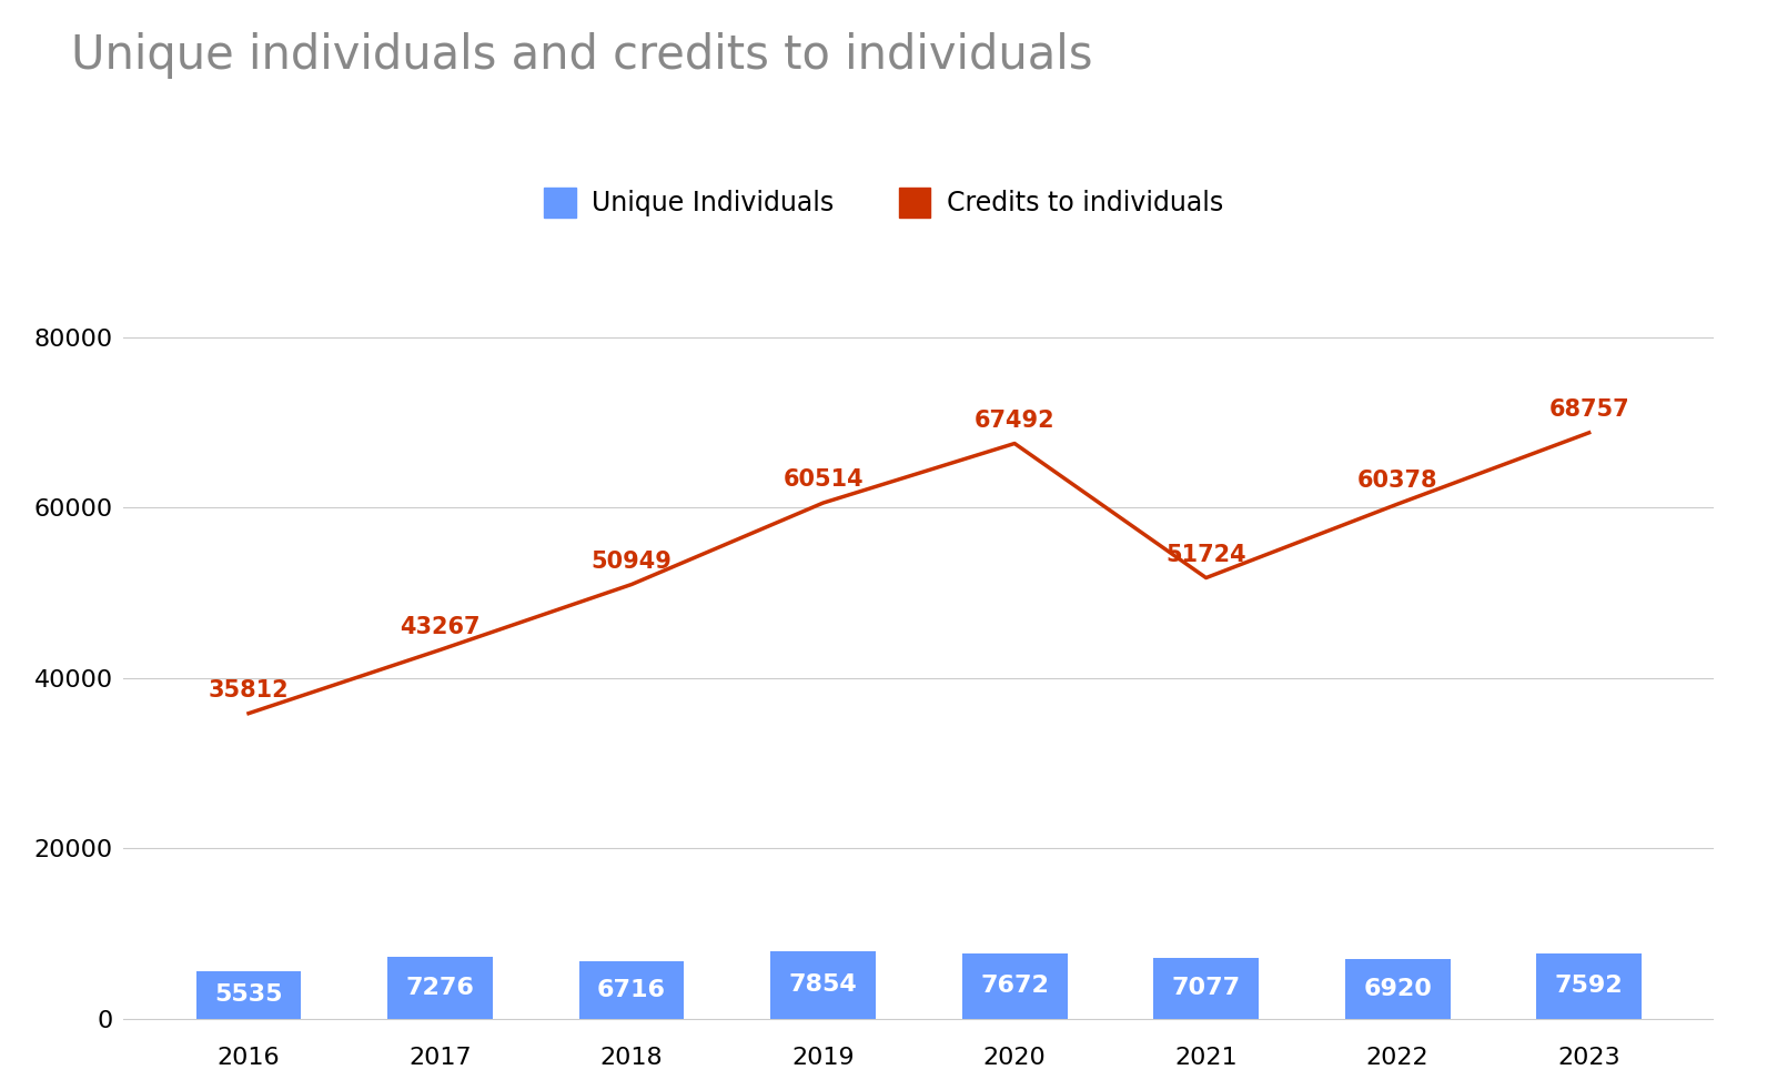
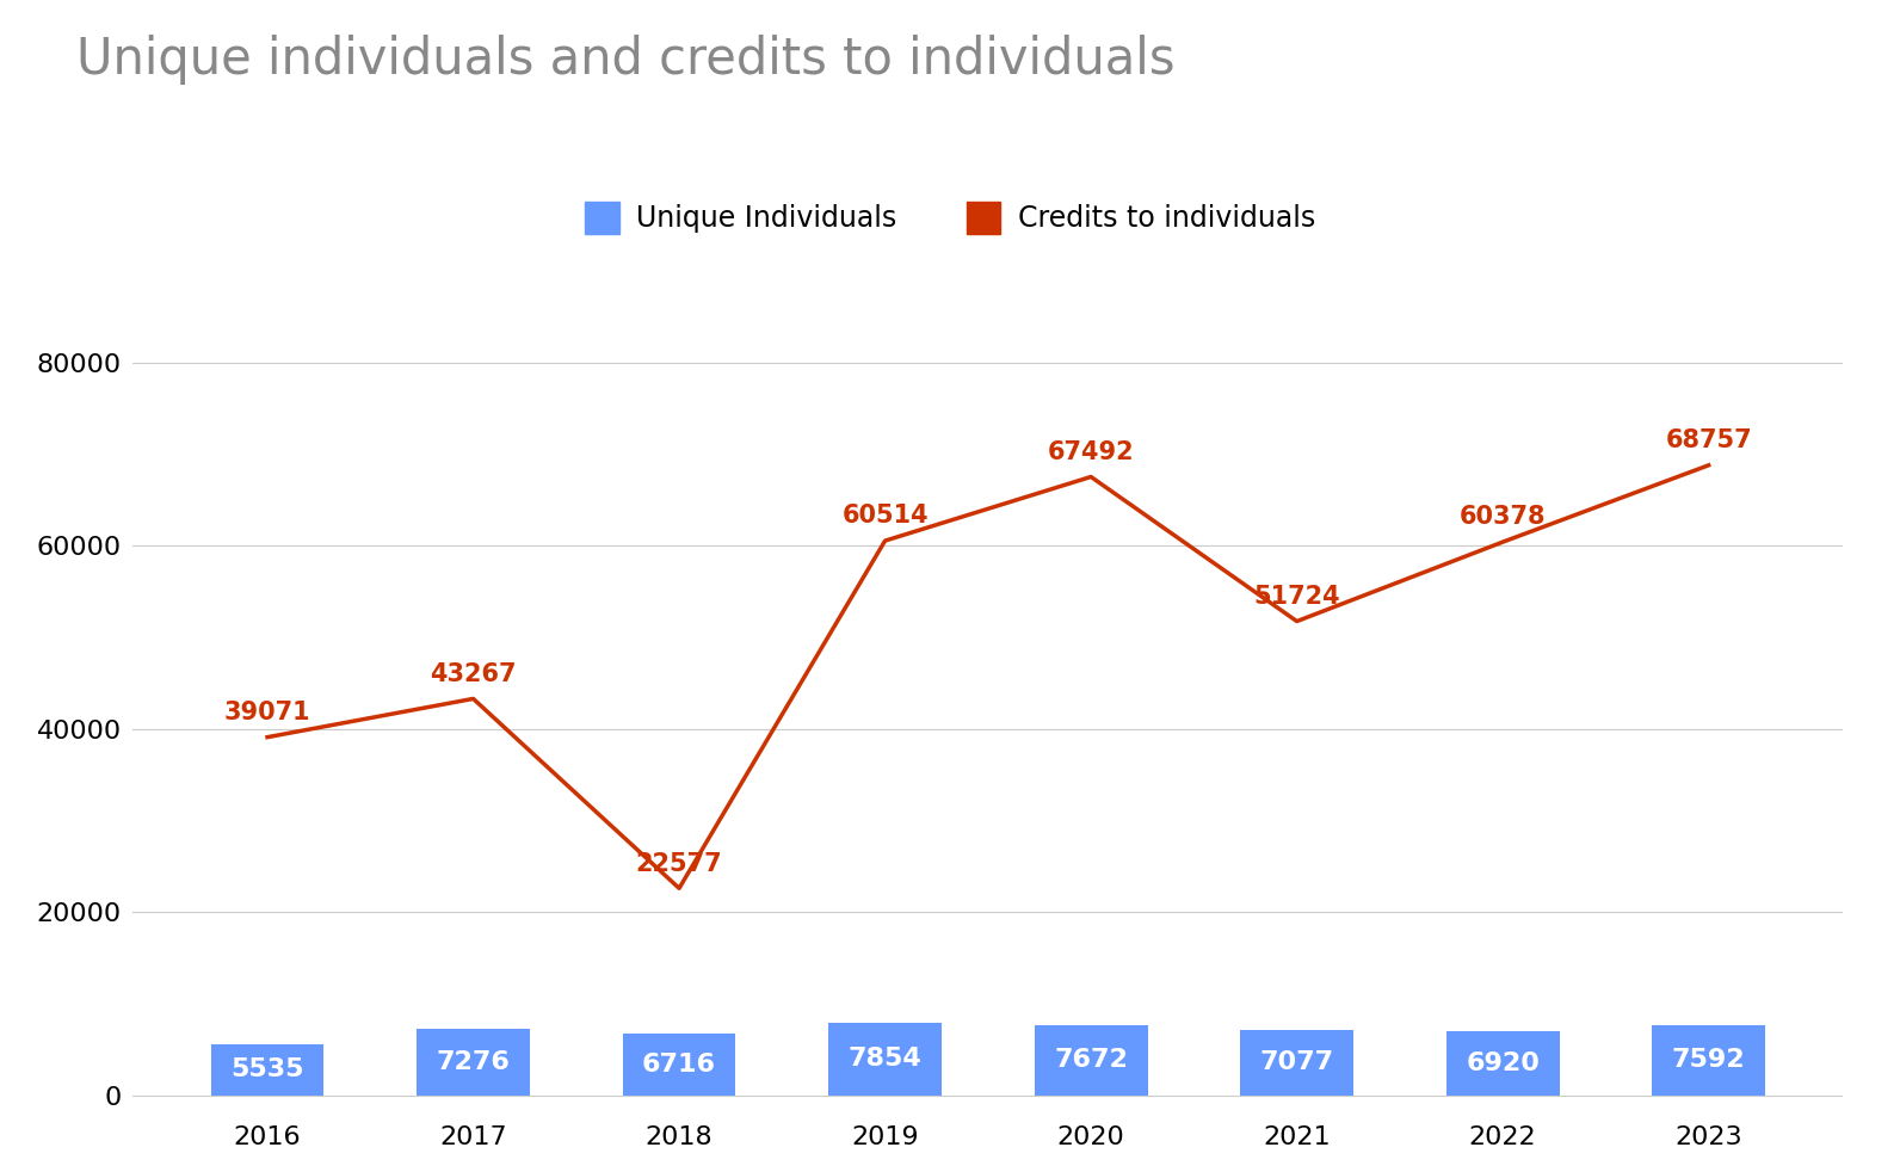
Credits to individuals/2016: 35812 -> 39071
Credits to individuals/2018: 50949 -> 22577
